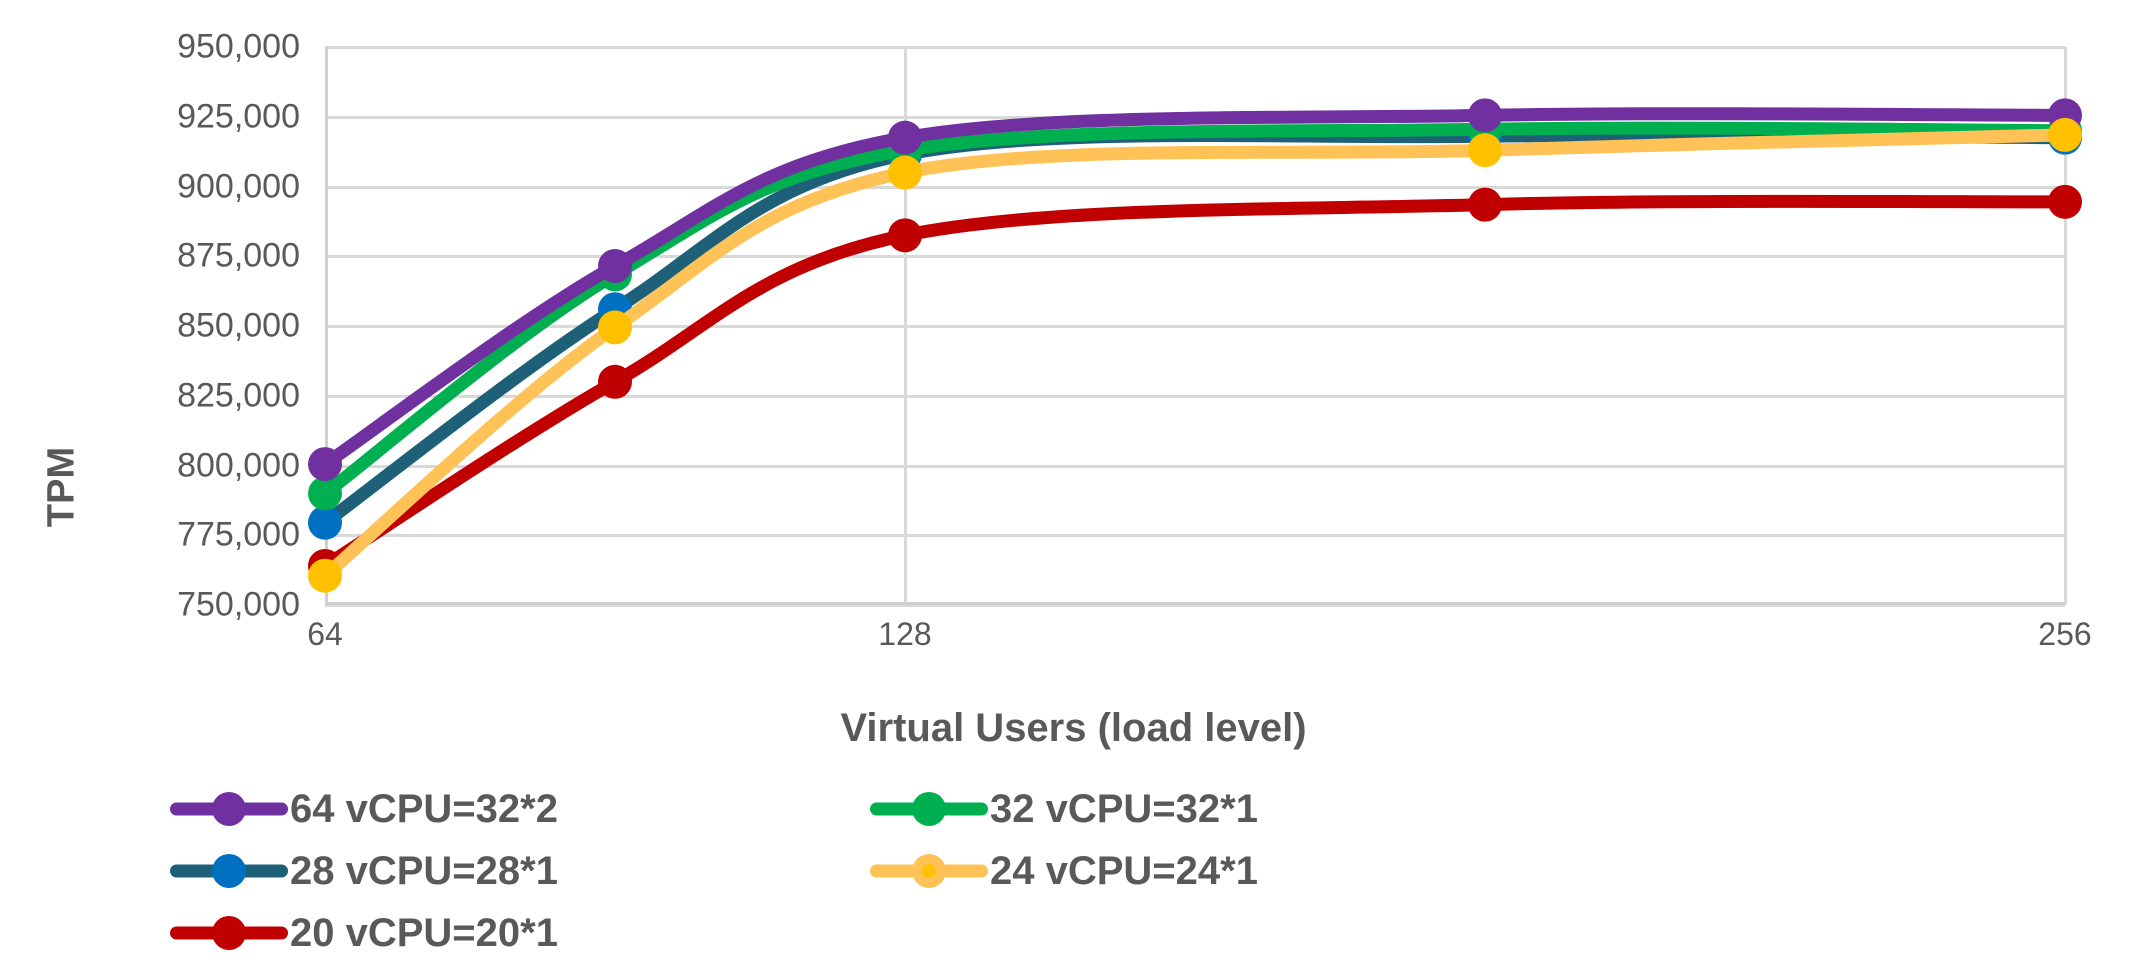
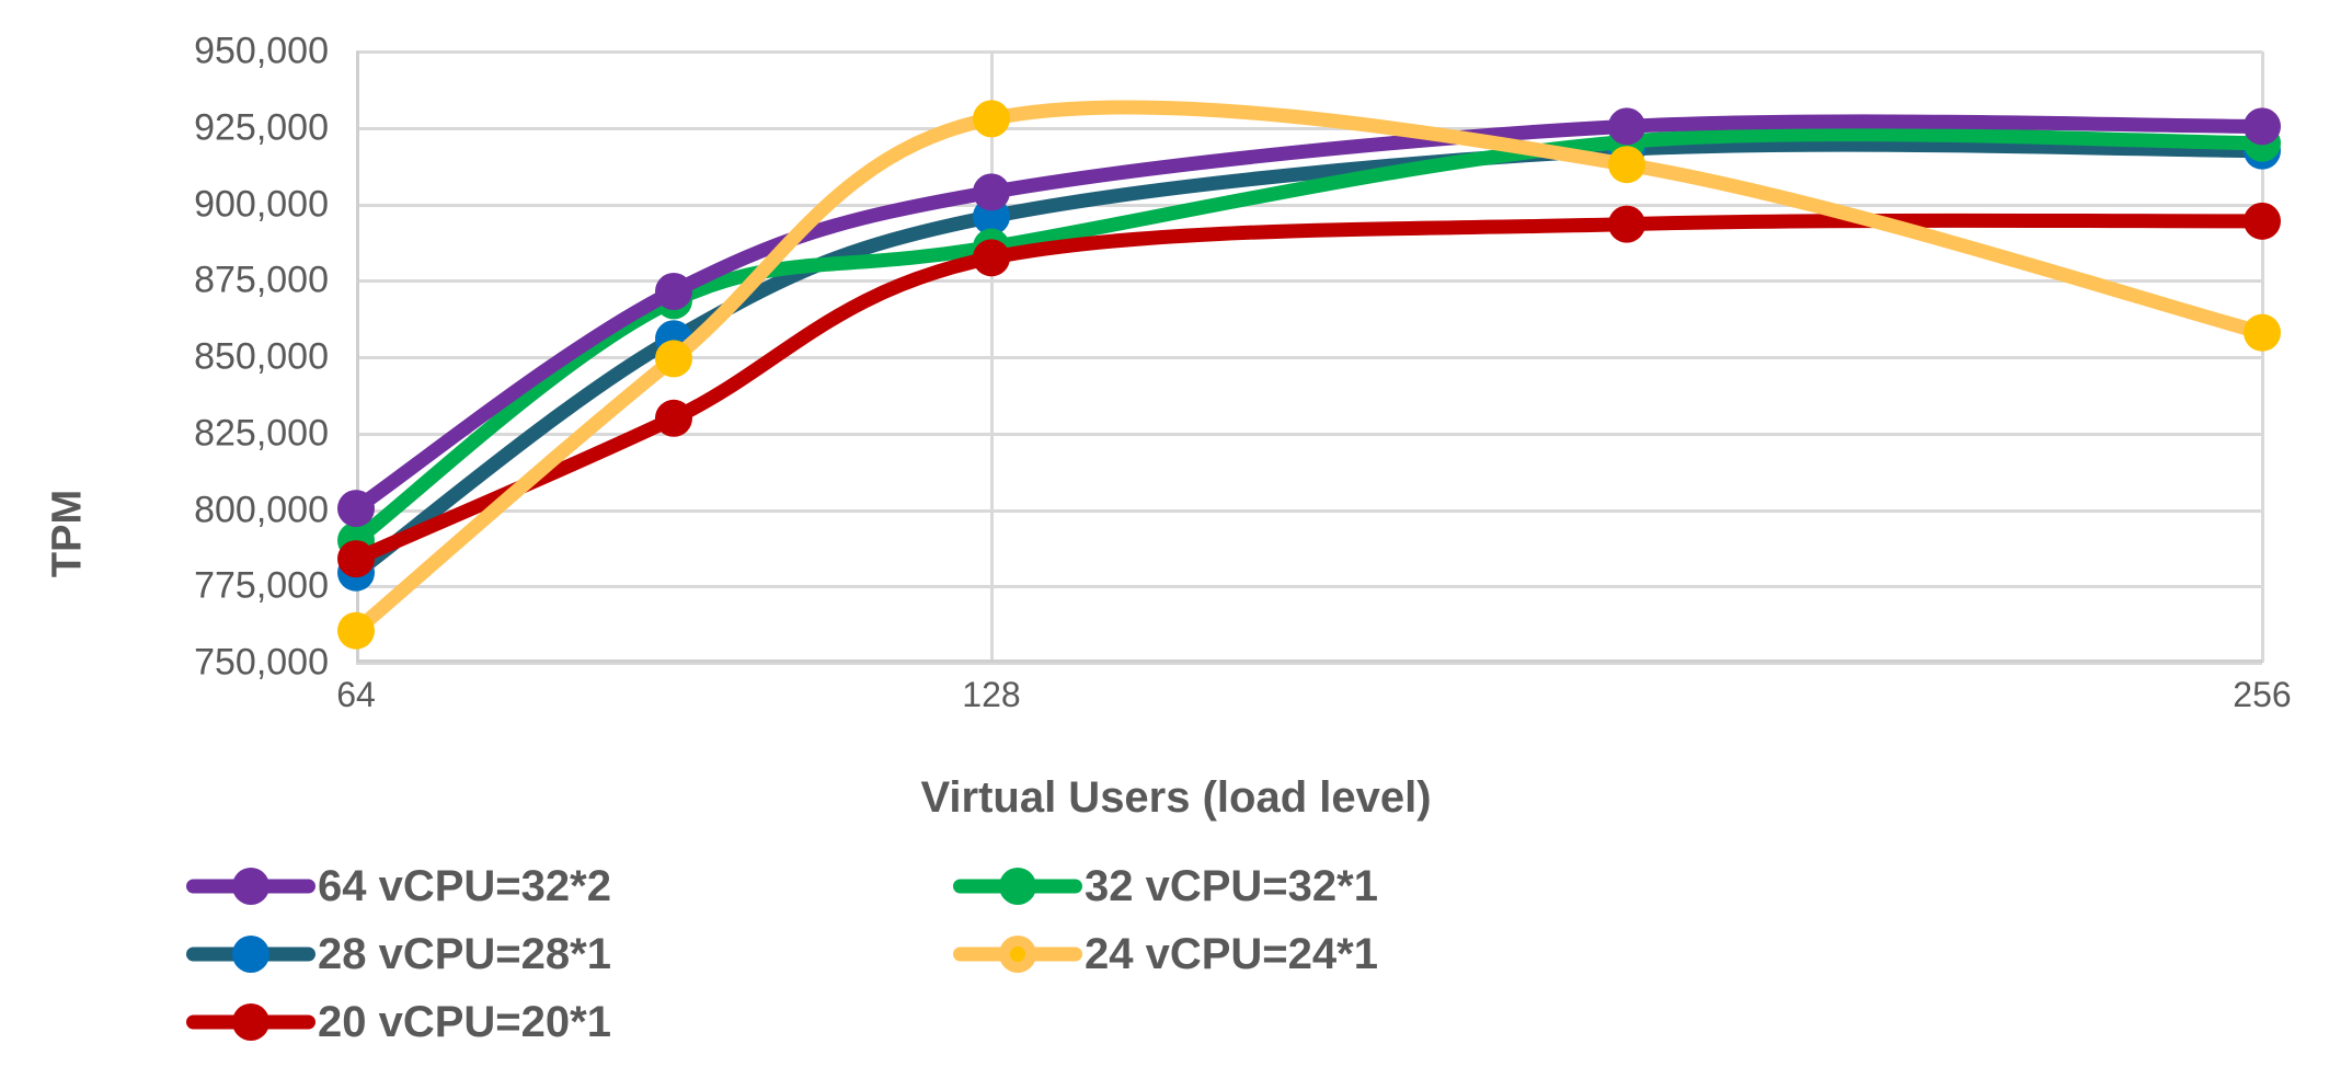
20 vCPU=20*1/64: 764000 -> 784000
64 vCPU=32*2/128: 918000 -> 904000
32 vCPU=32*1/128: 913000 -> 886000
28 vCPU=28*1/128: 912000 -> 896000
24 vCPU=24*1/128: 905000 -> 928000
24 vCPU=24*1/256: 918000 -> 858000
